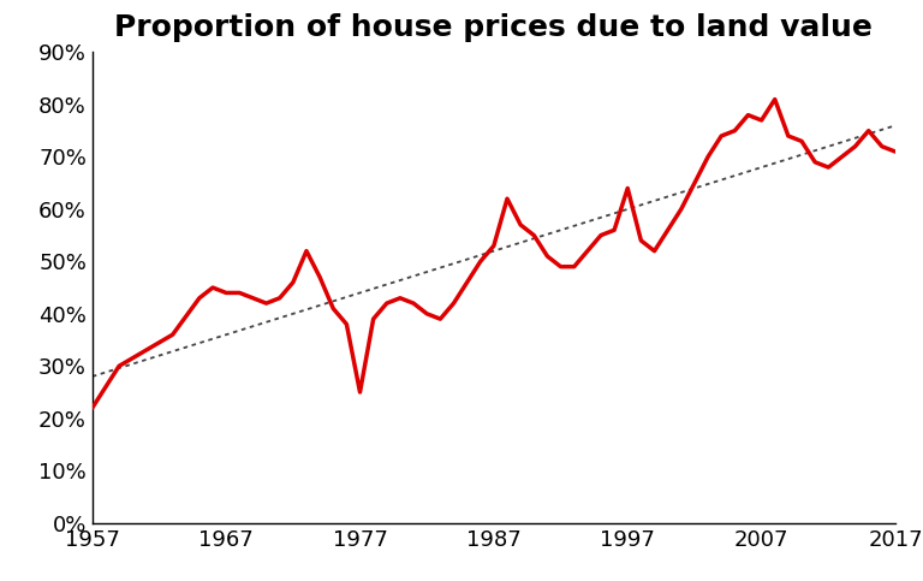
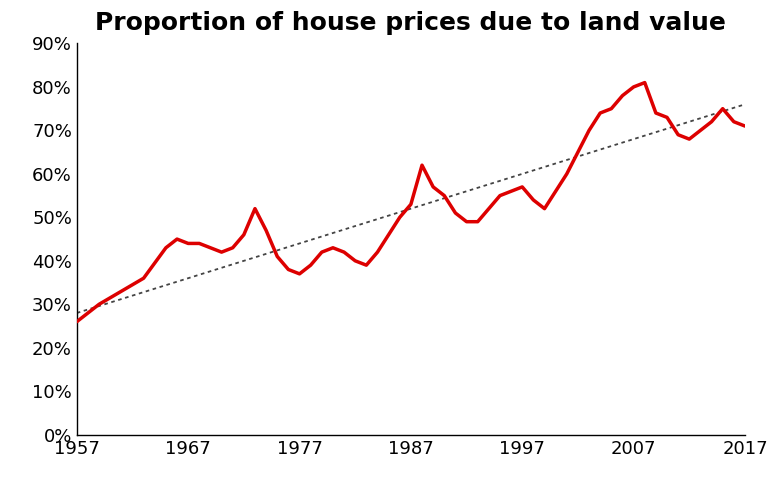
1957: 22% -> 26%
1977: 25% -> 37%
1997: 64% -> 57%
2007: 77% -> 80%
